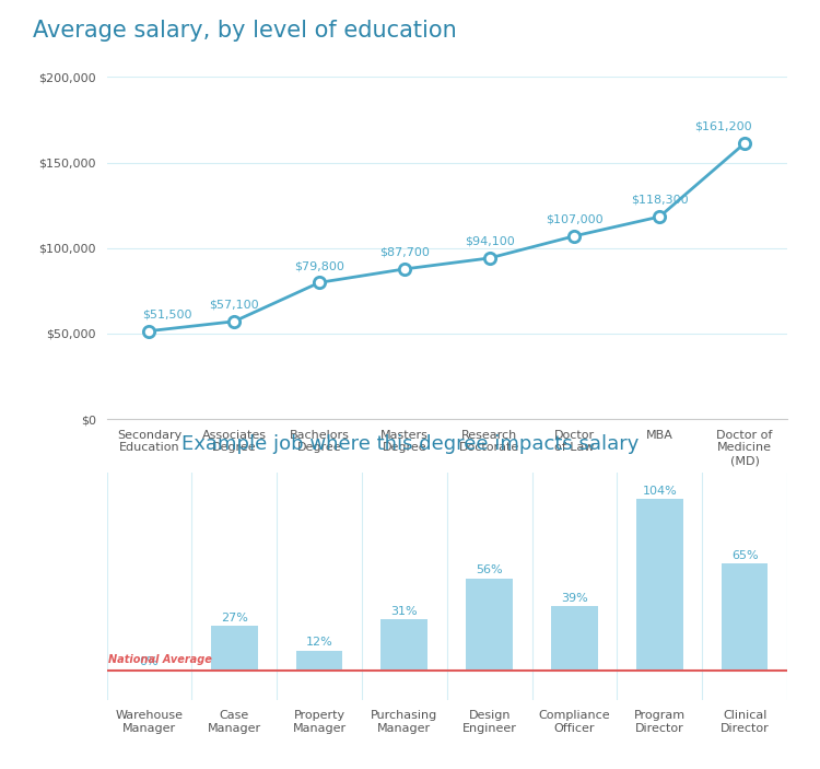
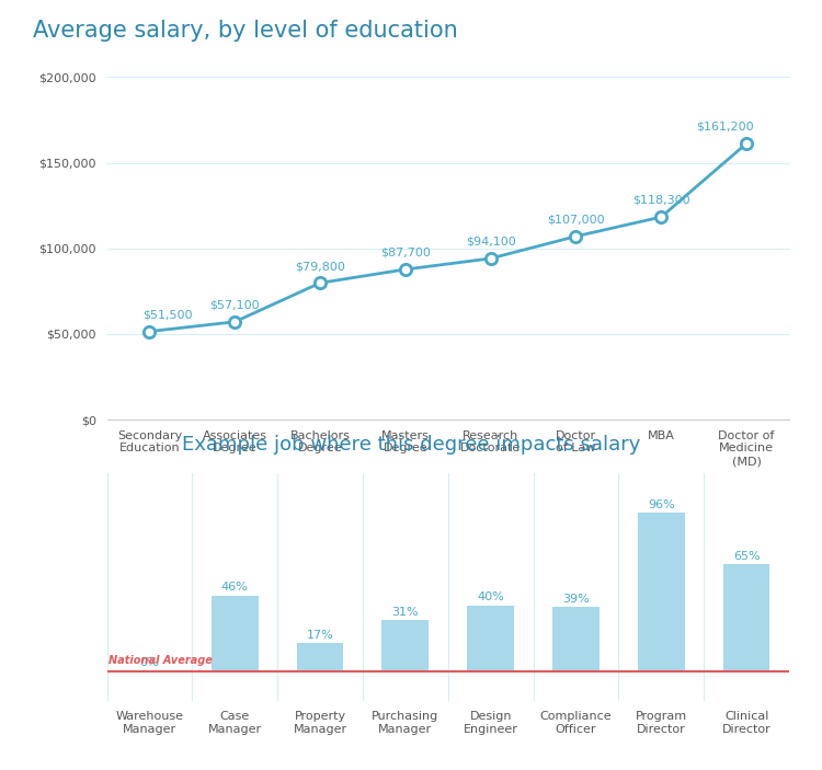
Case Manager: 27% -> 46%
Property Manager: 12% -> 17%
Design Engineer: 56% -> 40%
Program Director: 104% -> 96%
